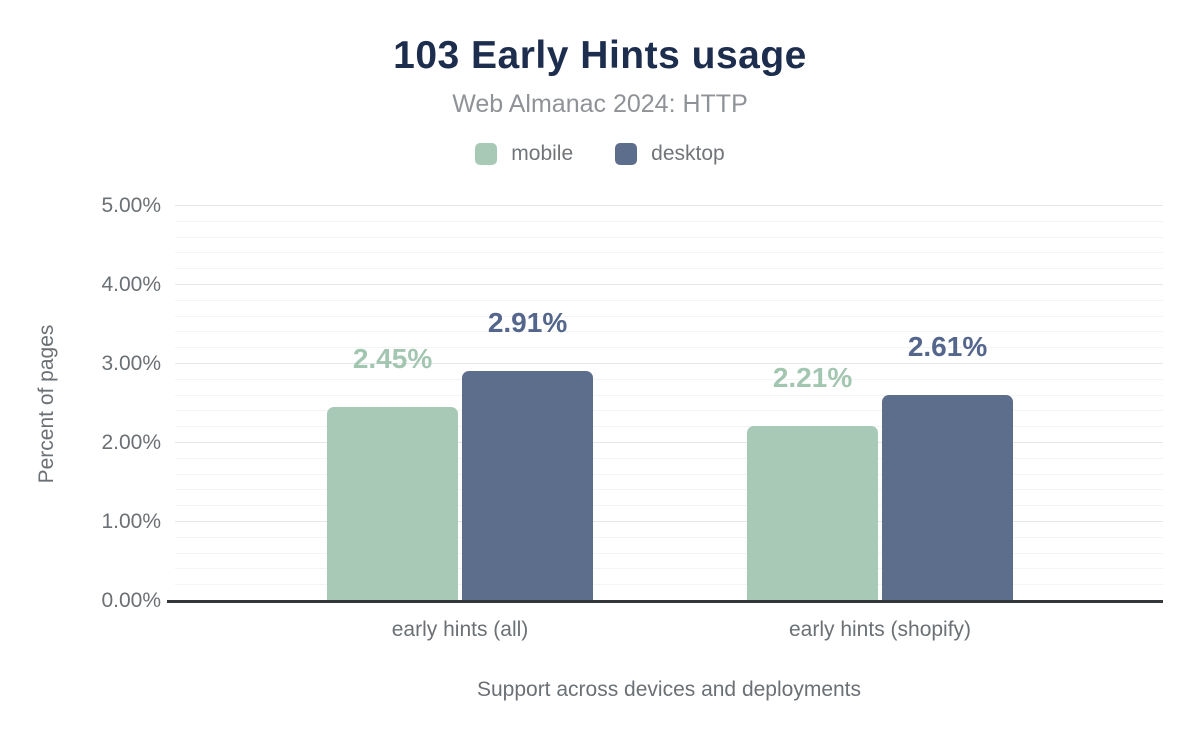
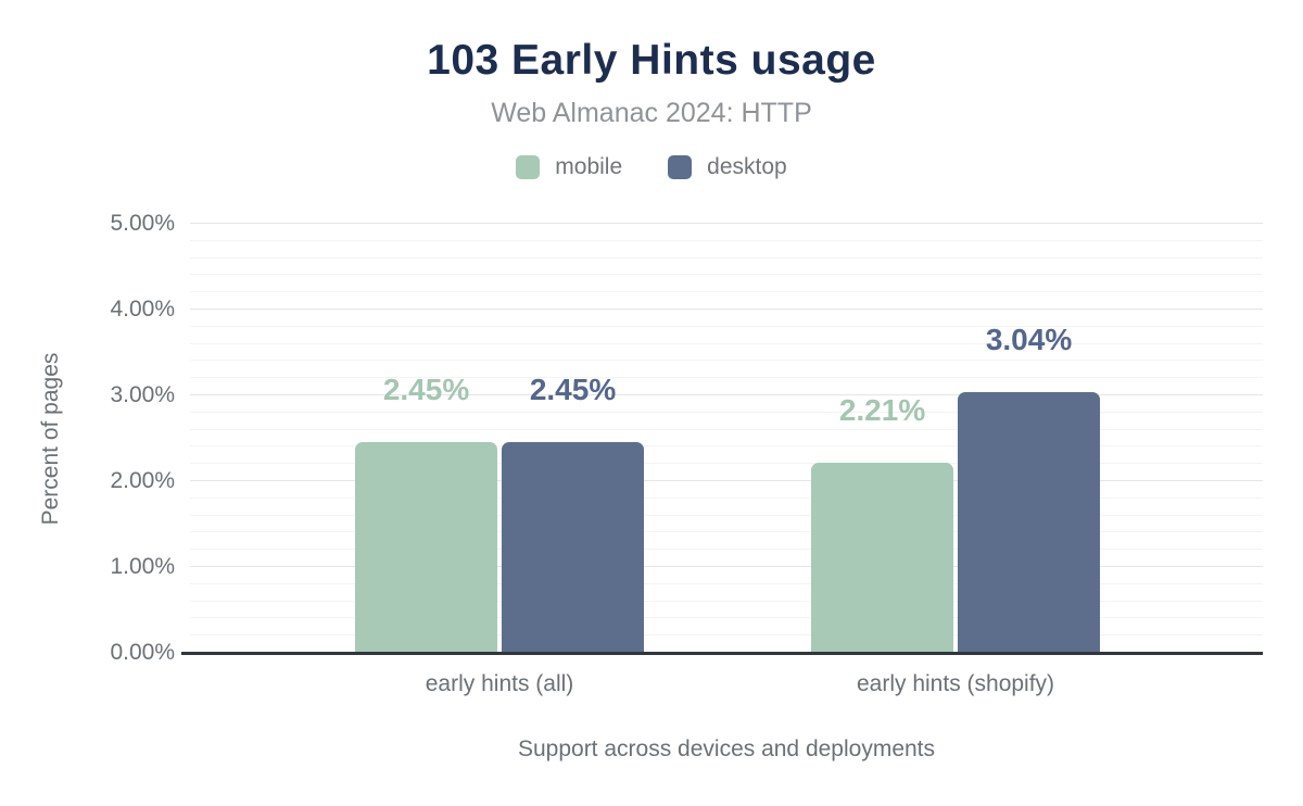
desktop/early hints (all): 2.91% -> 2.45%
desktop/early hints (shopify): 2.61% -> 3.04%
